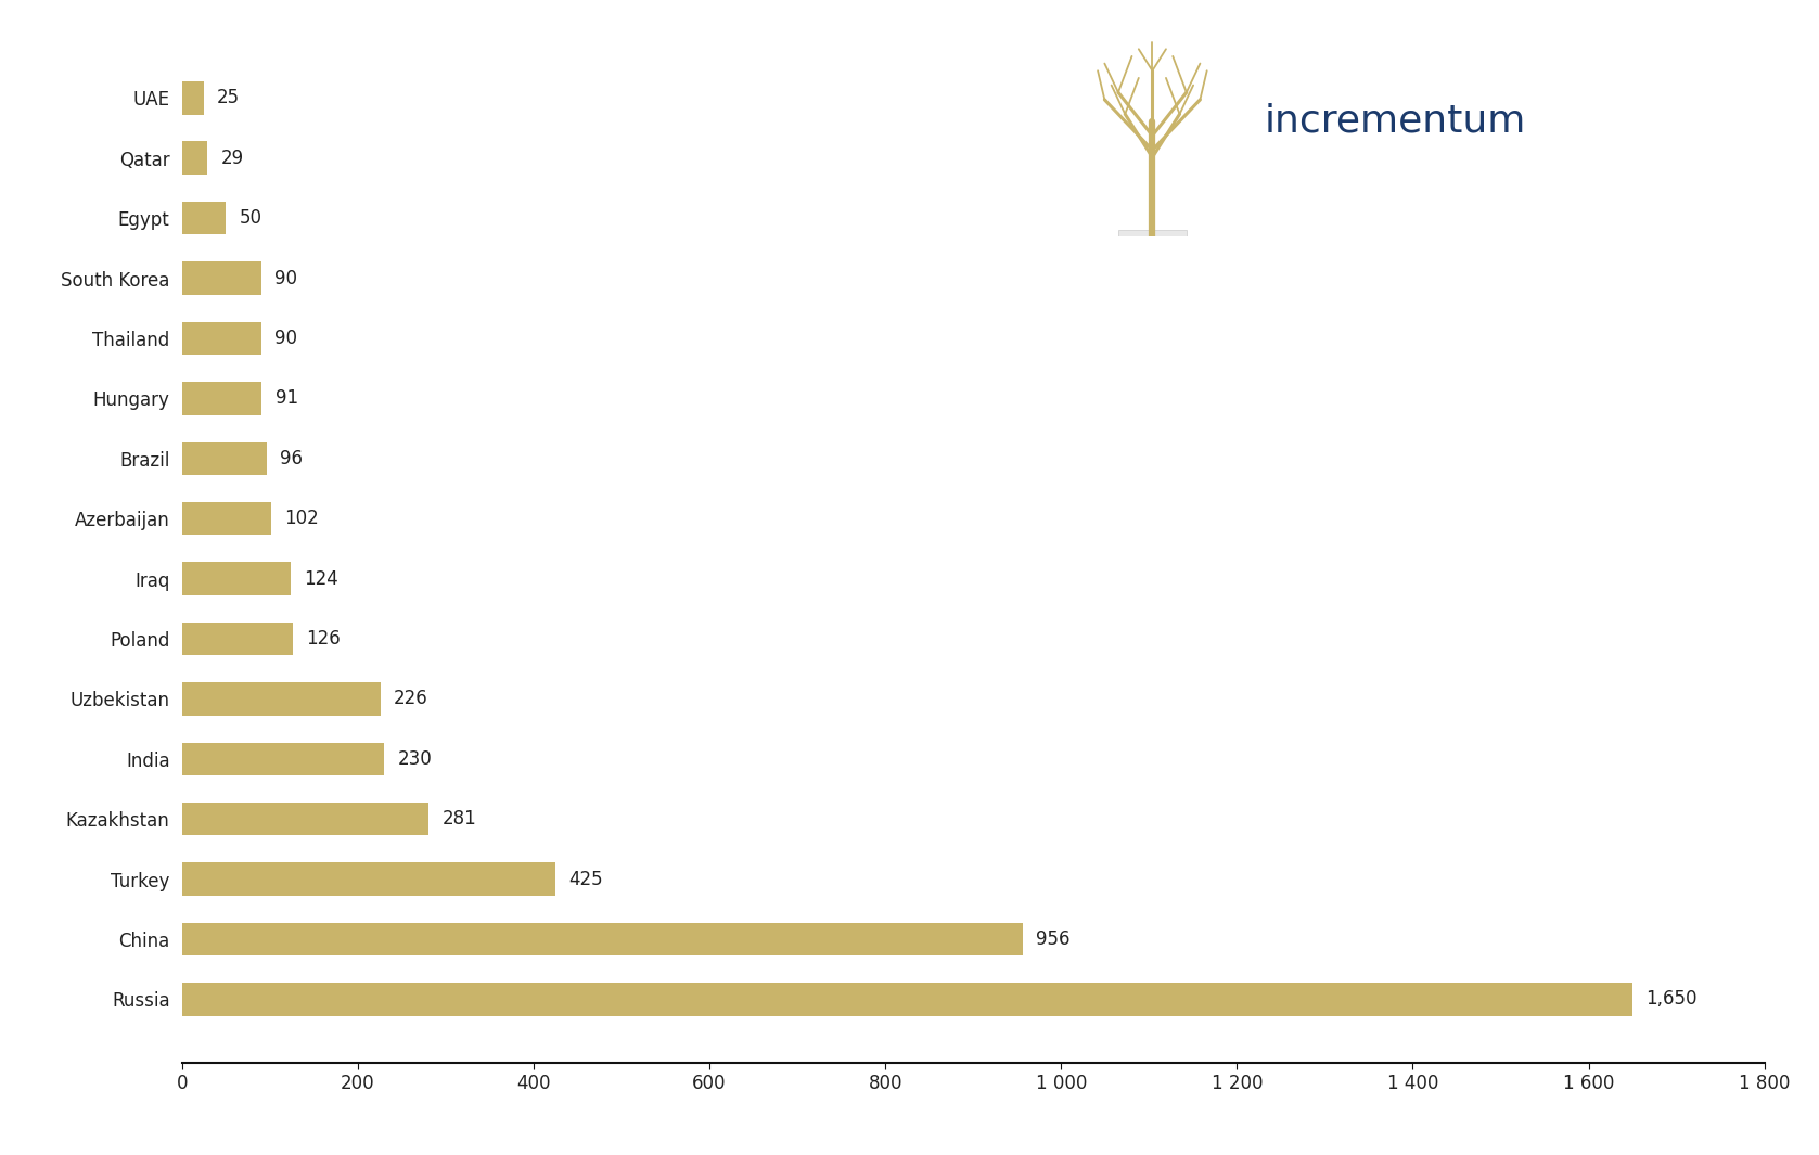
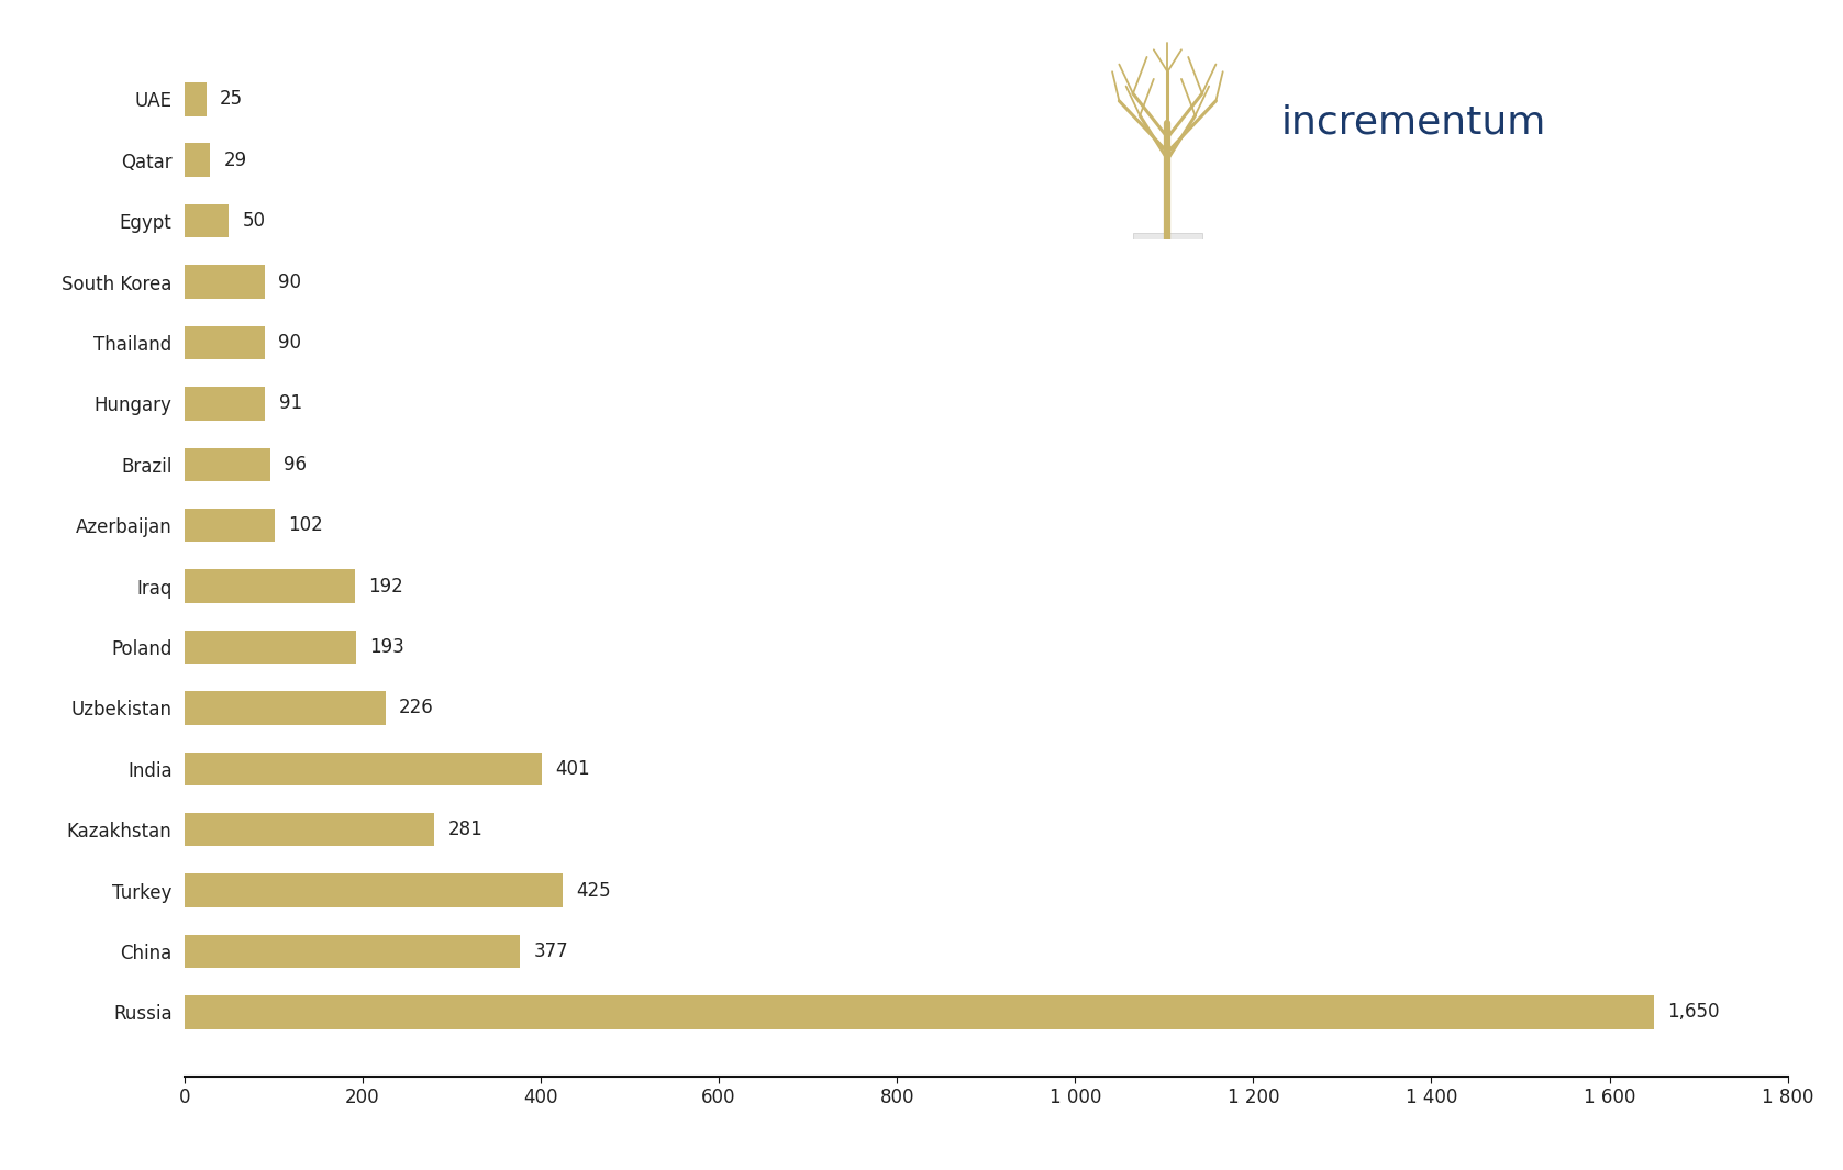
Iraq: 124 -> 192
Poland: 126 -> 193
India: 230 -> 401
China: 956 -> 377
